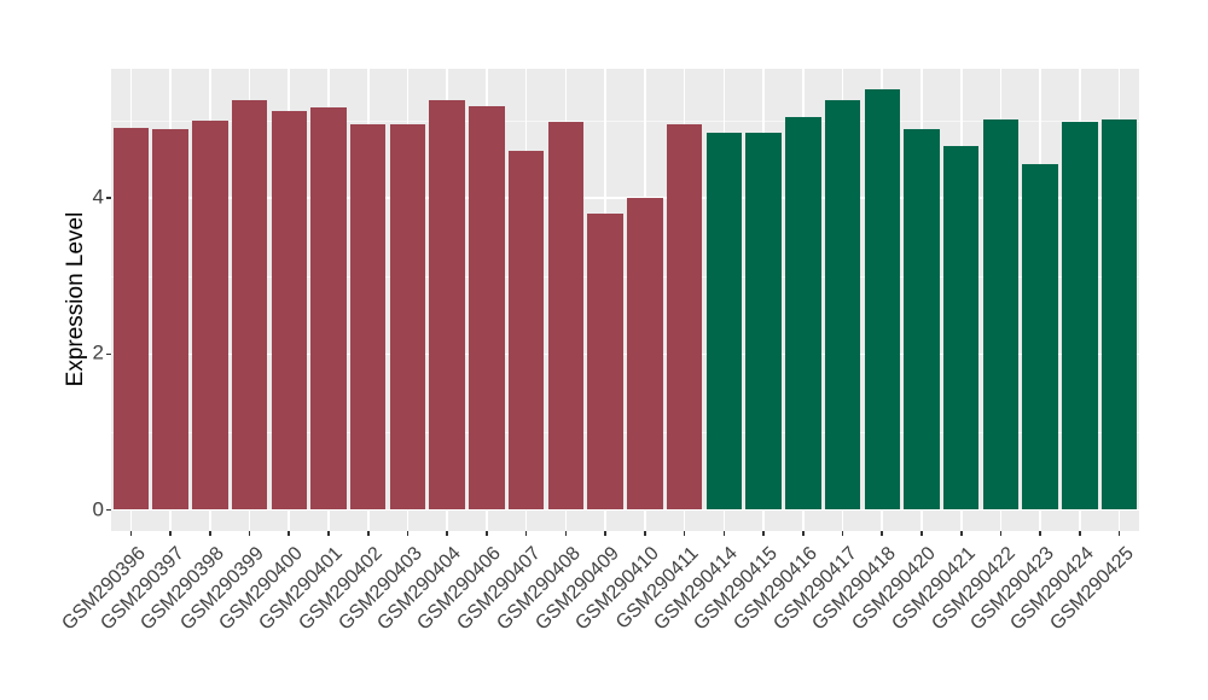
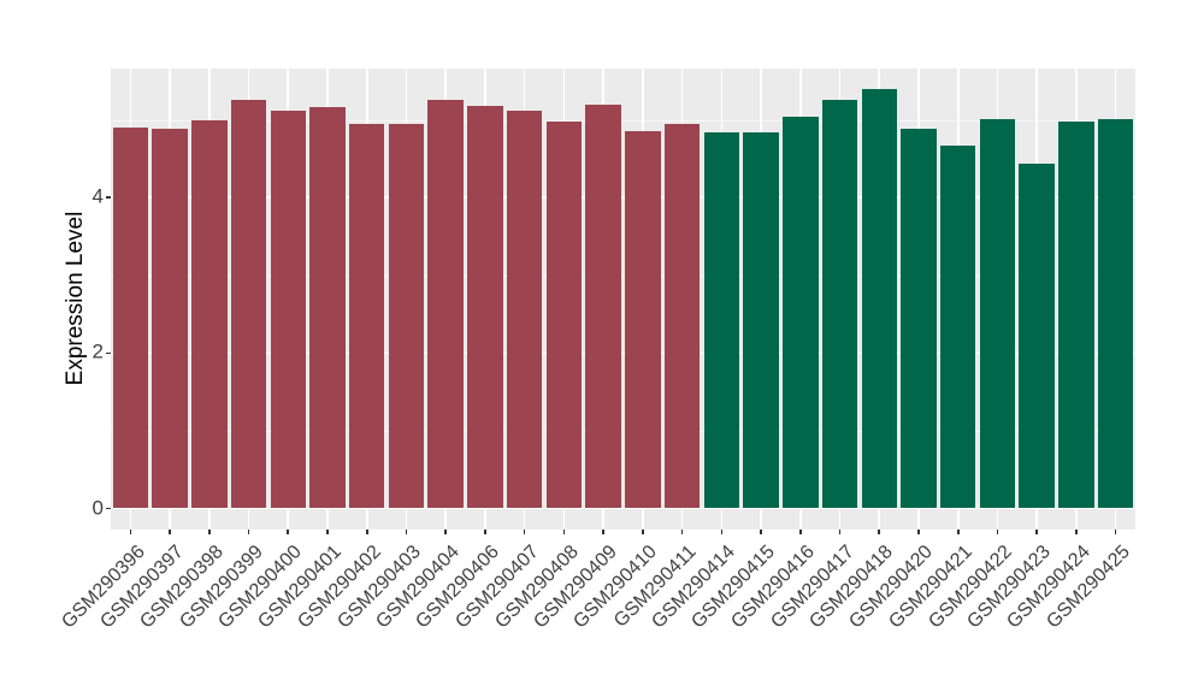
GSM290407: 4.6 -> 5.1
GSM290409: 3.8 -> 5.2
GSM290410: 4.0 -> 4.9
